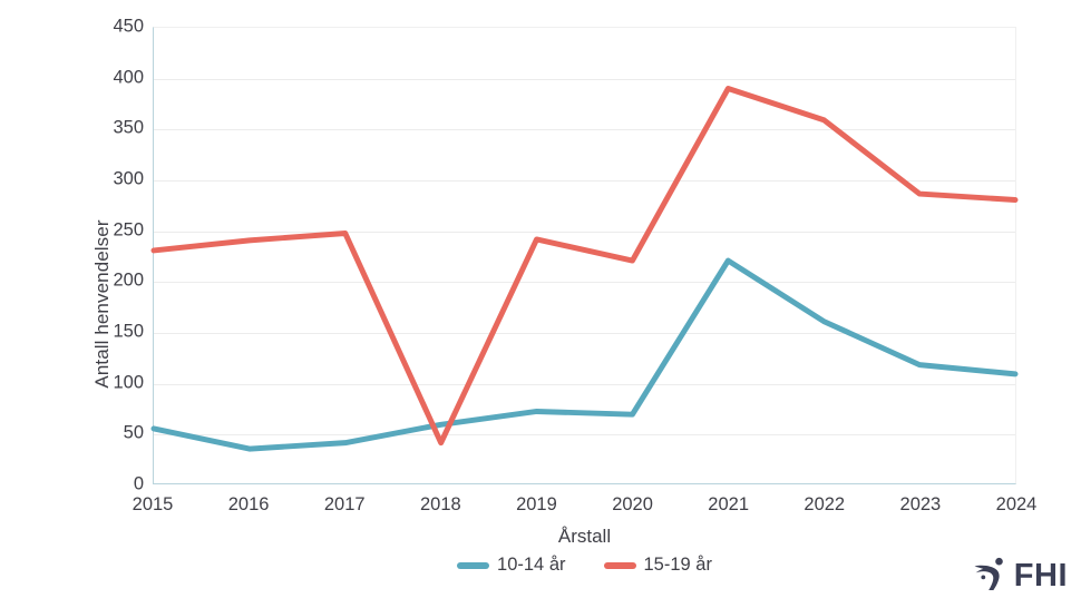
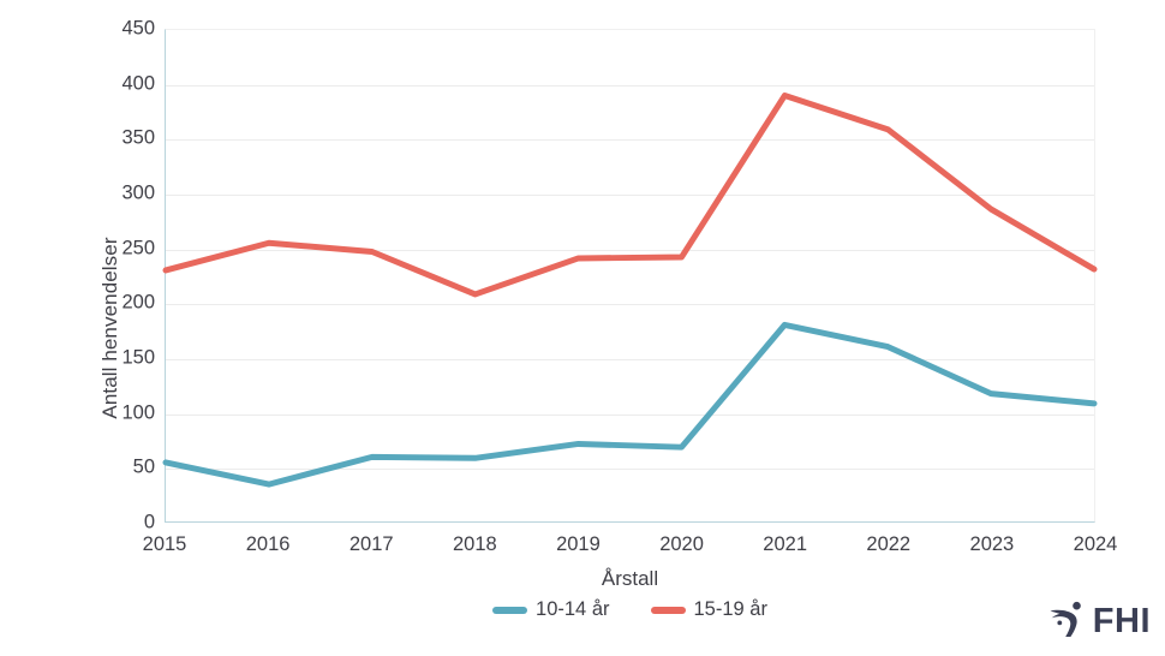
15-19 år/2016: 240 -> 260
10-14 år/2017: 40 -> 60
15-19 år/2018: 40 -> 210
15-19 år/2020: 220 -> 240
10-14 år/2021: 220 -> 180
15-19 år/2024: 280 -> 230
